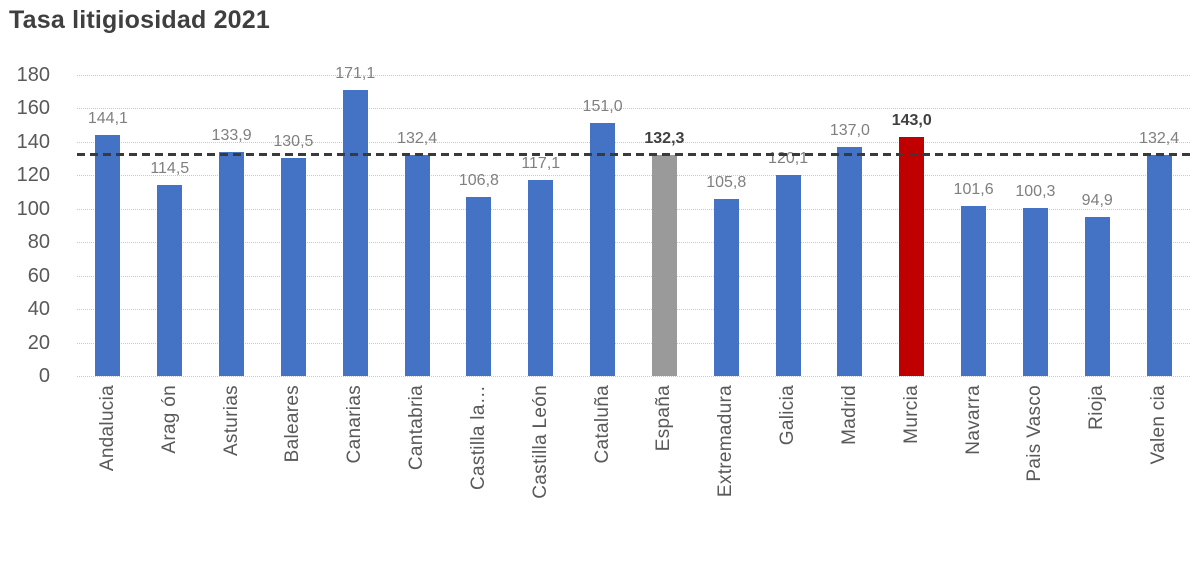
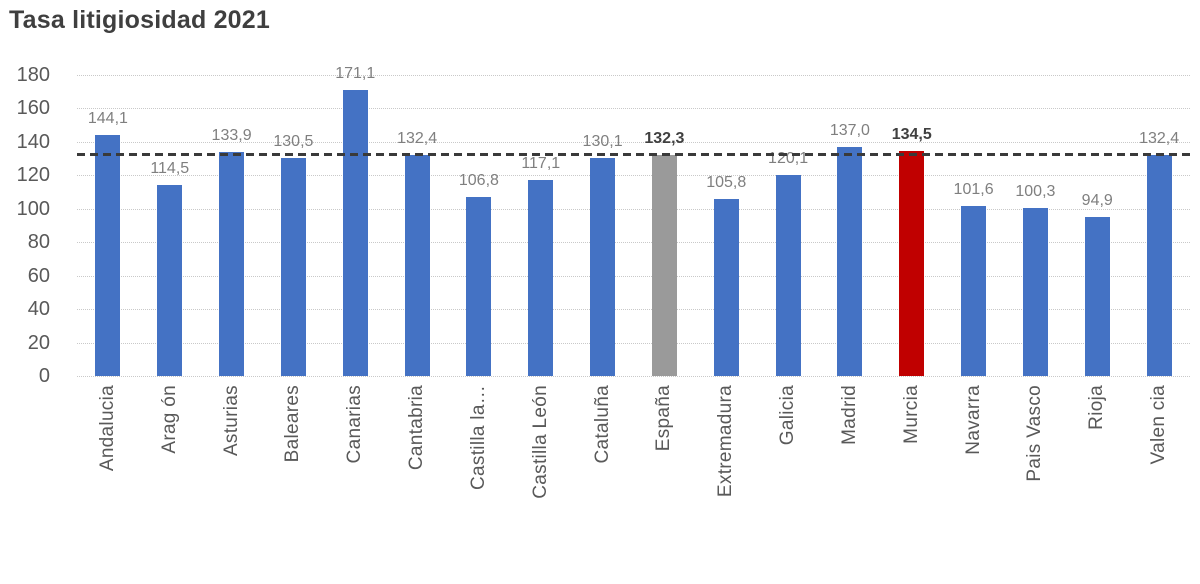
Cataluña: 151,0 -> 130,1
Murcia: 143,0 -> 134,5
